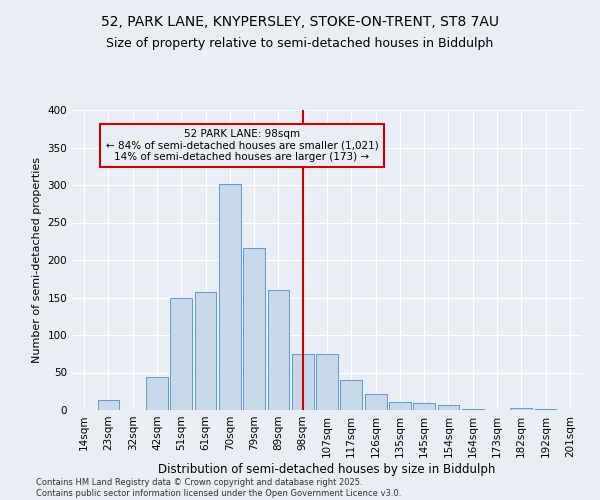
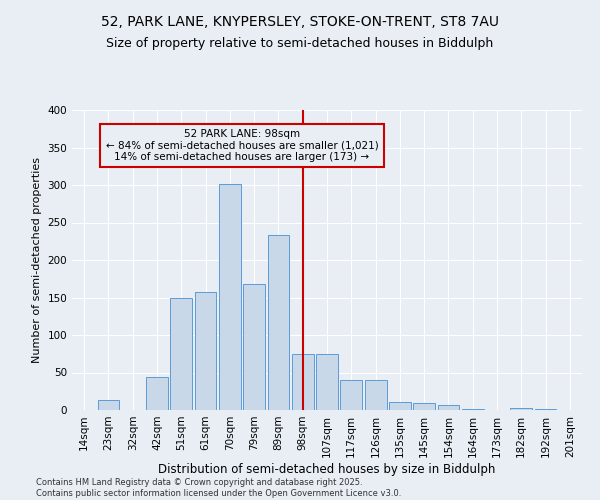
79sqm: 216 -> 168
89sqm: 160 -> 234
126sqm: 22 -> 40
